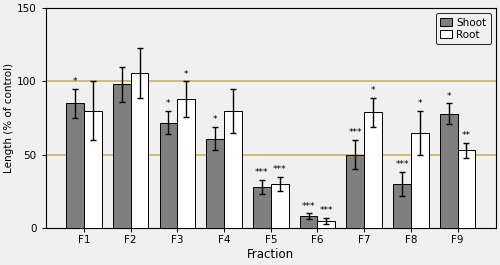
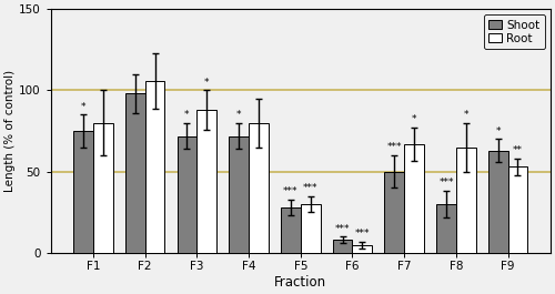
Shoot/F1: 85 -> 75
Shoot/F4: 61 -> 72
Root/F7: 79 -> 67
Shoot/F9: 78 -> 63
